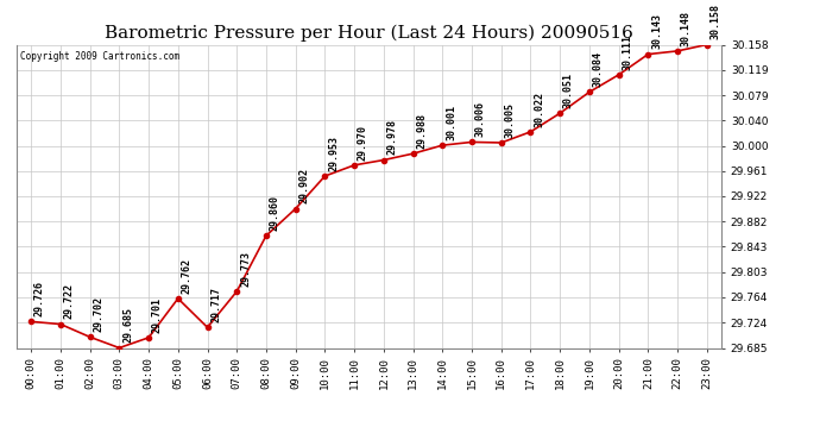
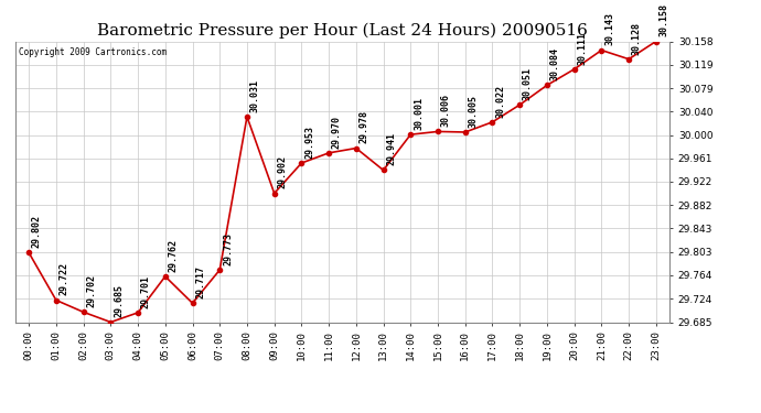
00:00: 29.726 -> 29.802
08:00: 29.860 -> 30.031
13:00: 29.988 -> 29.941
22:00: 30.148 -> 30.128
